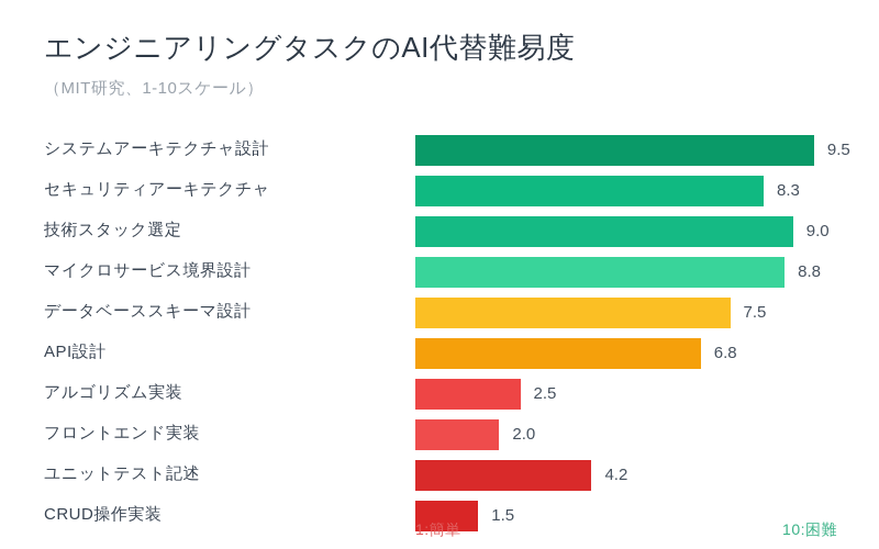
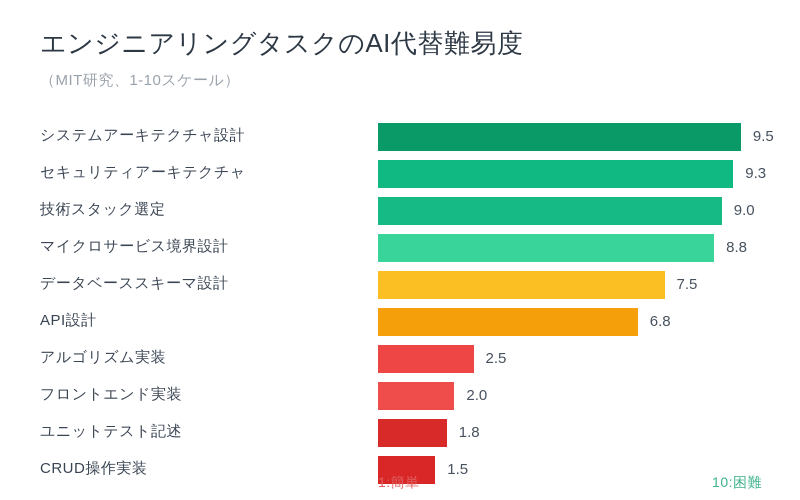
セキュリティアーキテクチャ: 8.3 -> 9.3
ユニットテスト記述: 4.2 -> 1.8
